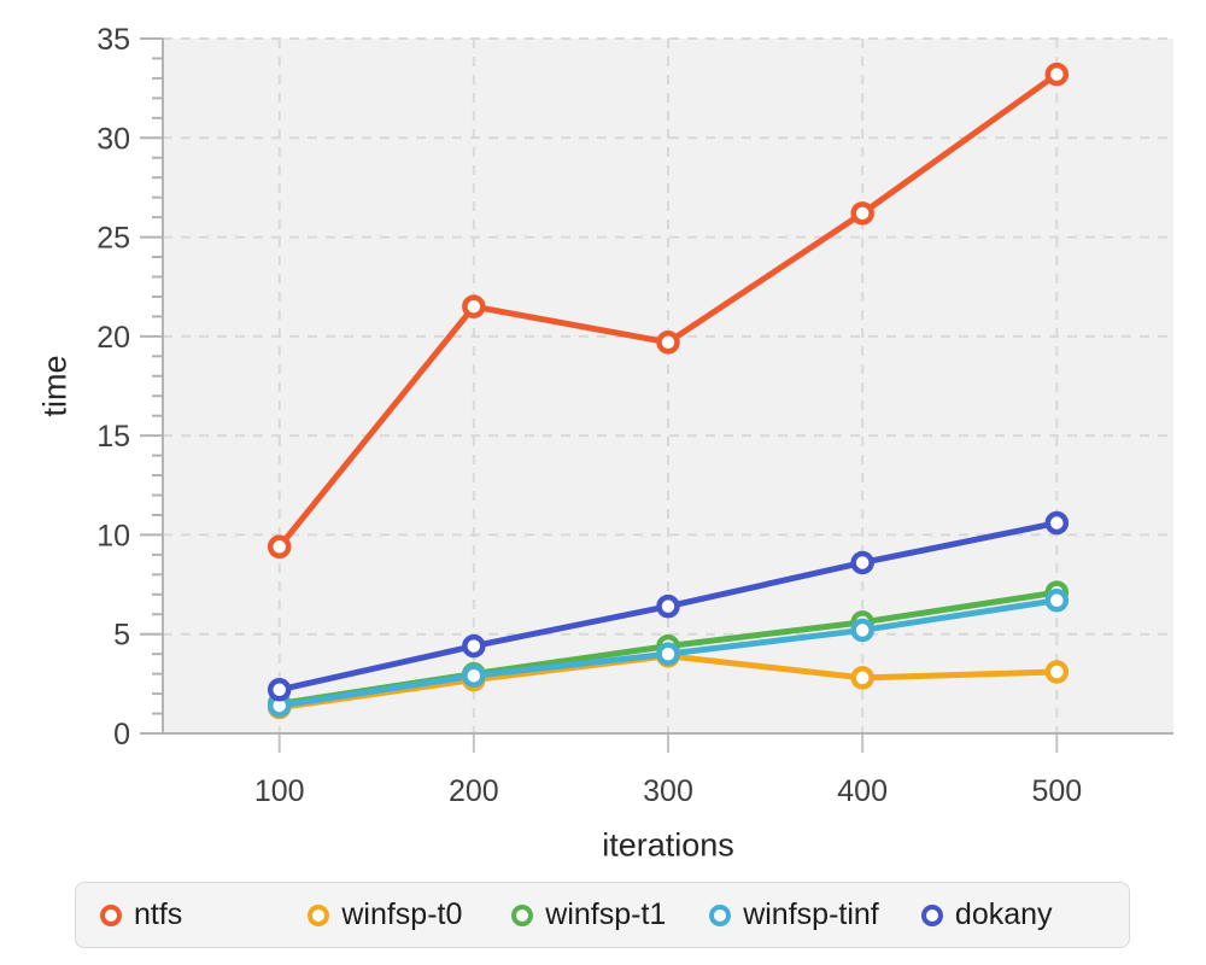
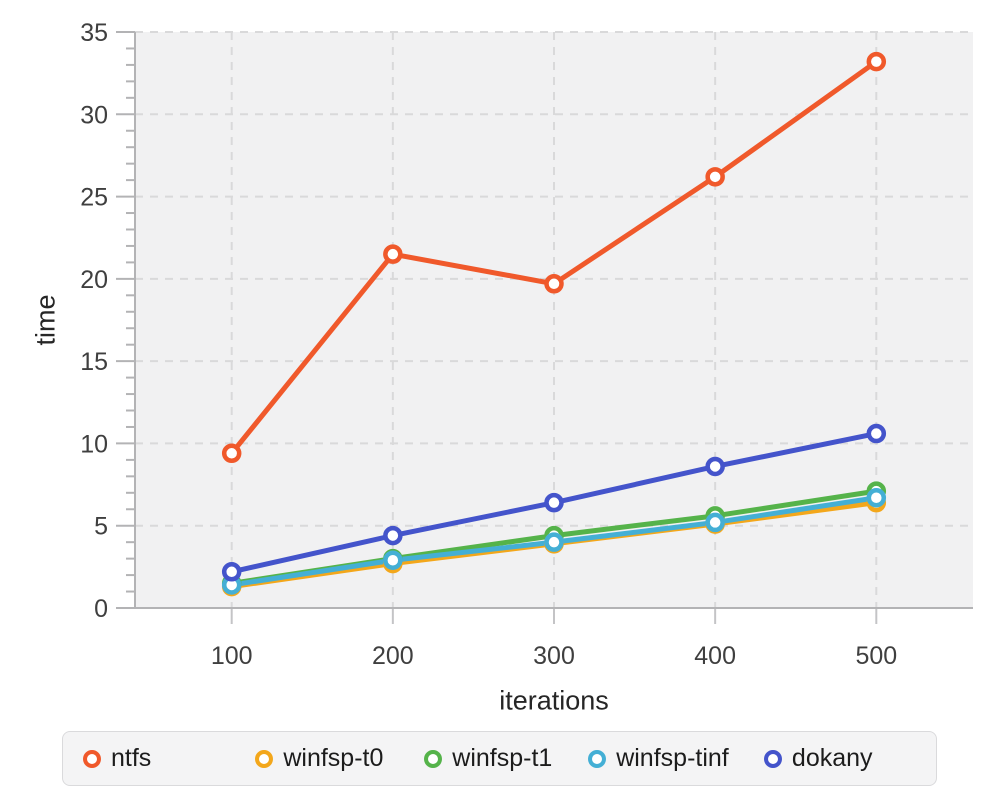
winfsp-t0/400: 2.8 -> 5.1
winfsp-t0/500: 3.1 -> 6.4
